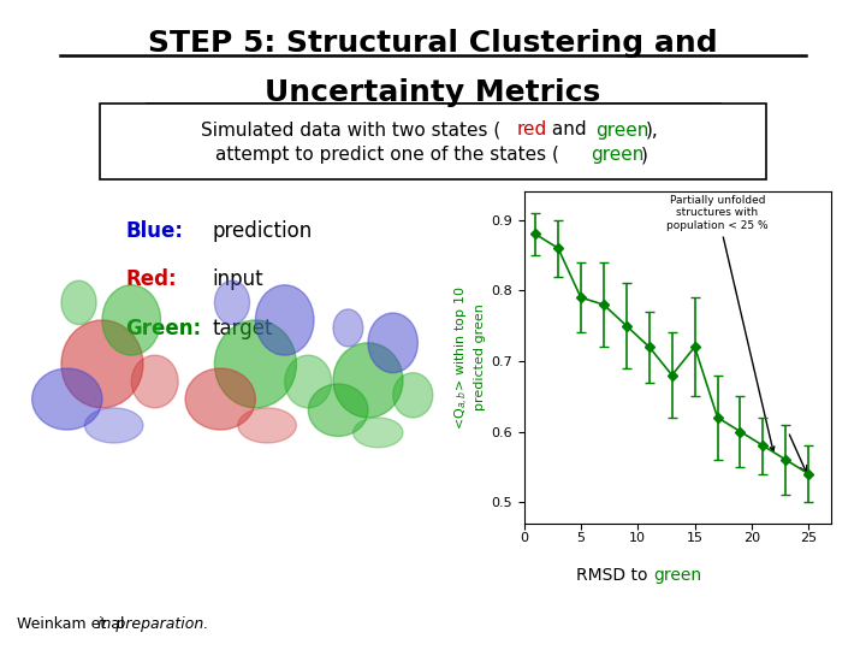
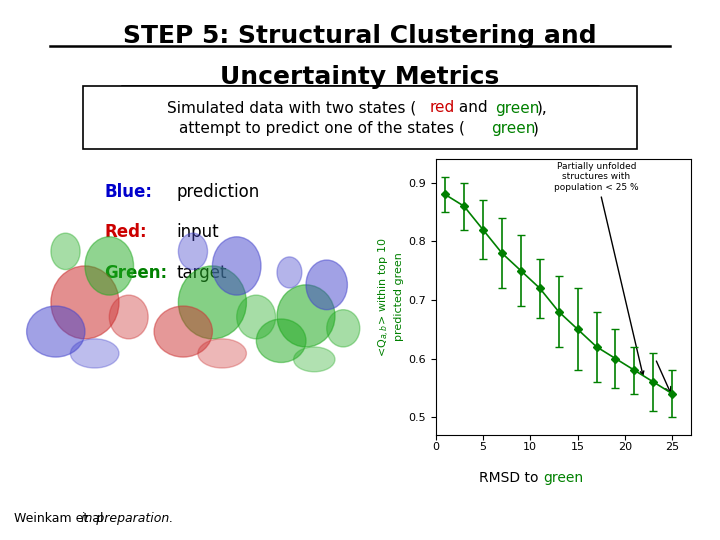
5: 0.79 -> 0.82
15: 0.72 -> 0.65
